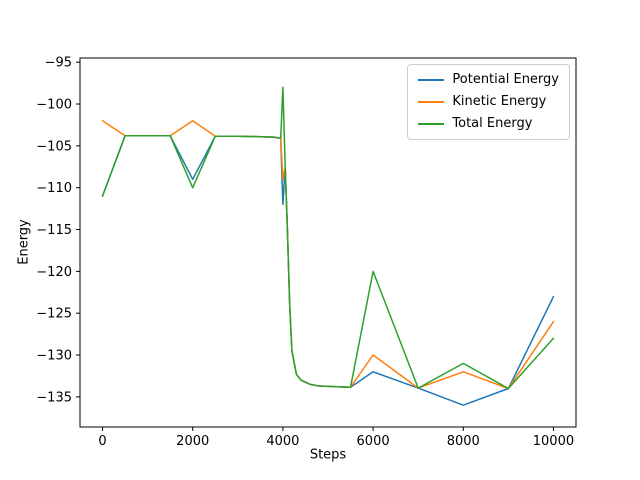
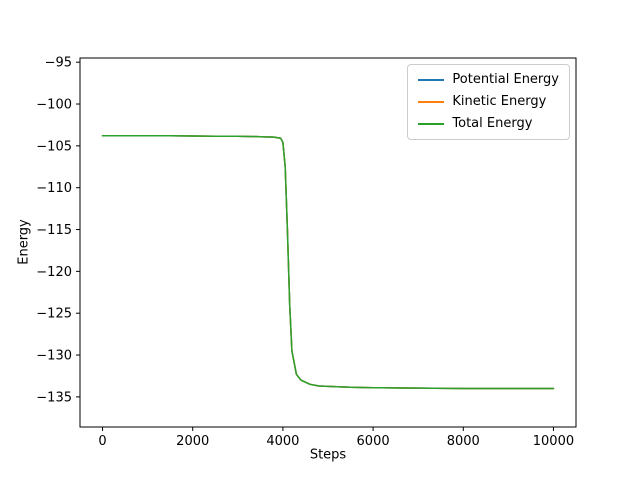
Potential Energy/0: -111 -> -104
Kinetic Energy/0: -102 -> -104
Total Energy/0: -111 -> -104
Potential Energy/2000: -109 -> -104
Kinetic Energy/2000: -102 -> -104
Total Energy/2000: -110 -> -104
Potential Energy/4000: -112 -> -105
Kinetic Energy/4000: -109 -> -105
Total Energy/4000: -98 -> -105
Potential Energy/6000: -132 -> -134
Kinetic Energy/6000: -130 -> -134
Total Energy/6000: -120 -> -134
Potential Energy/8000: -136 -> -134
Kinetic Energy/8000: -132 -> -134
Total Energy/8000: -131 -> -134
Potential Energy/10000: -123 -> -134
Kinetic Energy/10000: -126 -> -134
Total Energy/10000: -128 -> -134
